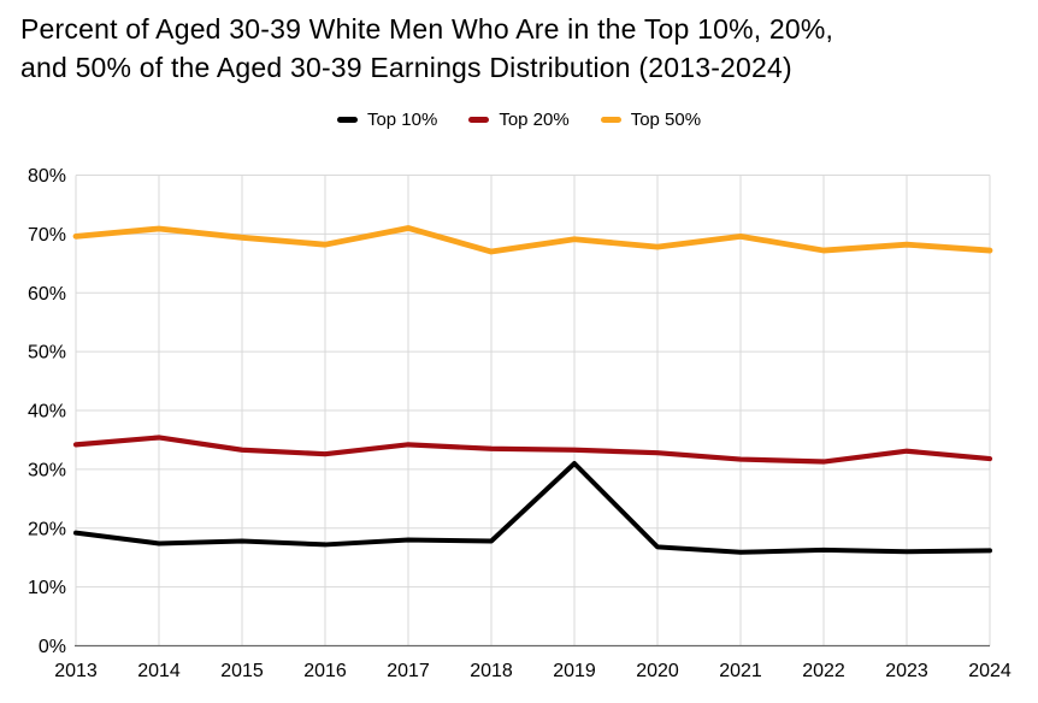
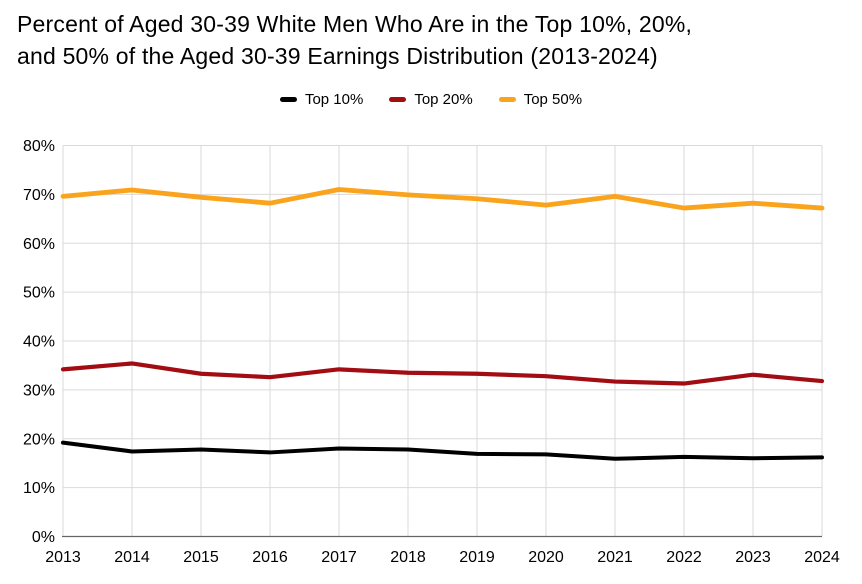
Top 50%/2018: 67% -> 70%
Top 10%/2019: 31% -> 17%
